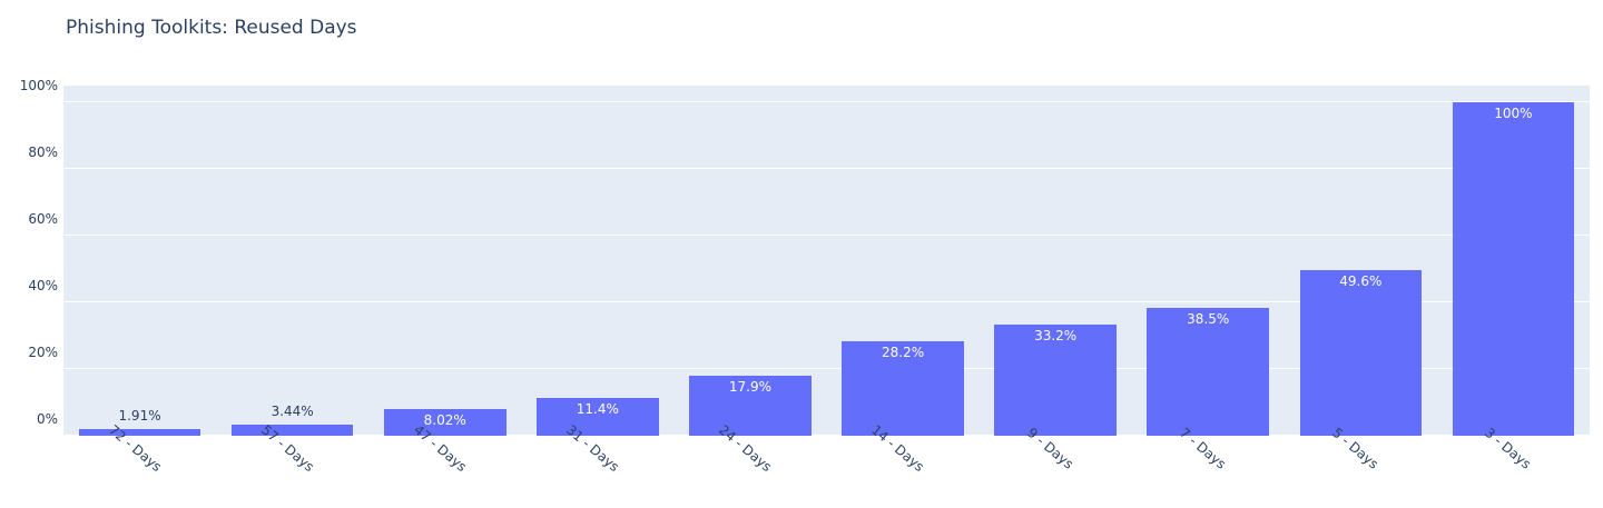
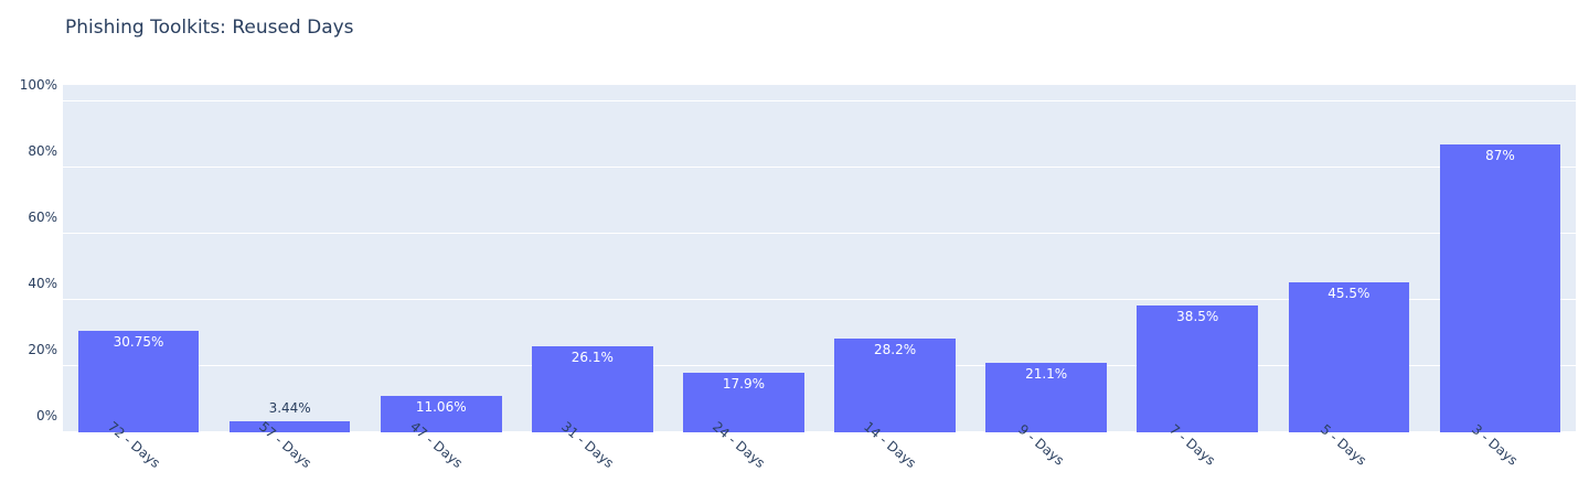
72 - Days: 1.91% -> 30.75%
47 - Days: 8.02% -> 11.06%
31 - Days: 11.4% -> 26.1%
9 - Days: 33.2% -> 21.1%
5 - Days: 49.6% -> 45.5%
3 - Days: 100% -> 87%
